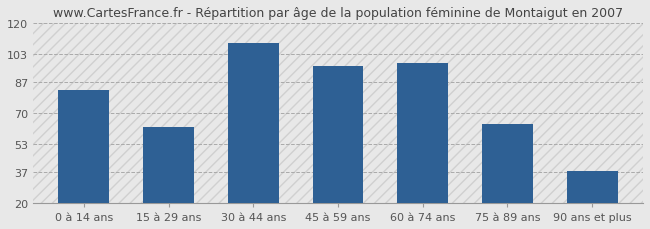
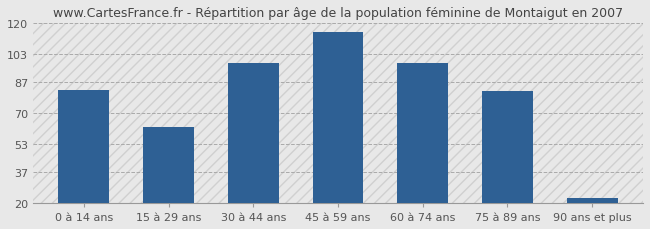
30 à 44 ans: 109 -> 98
45 à 59 ans: 96 -> 115
75 à 89 ans: 64 -> 82
90 ans et plus: 38 -> 23
